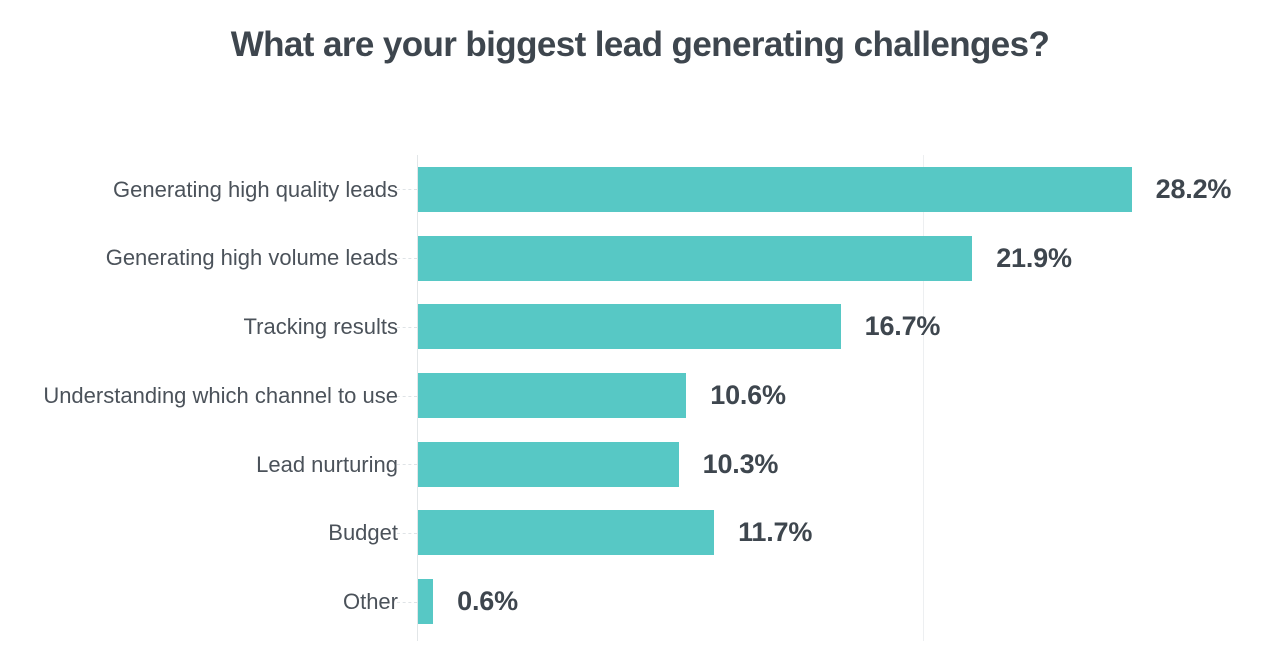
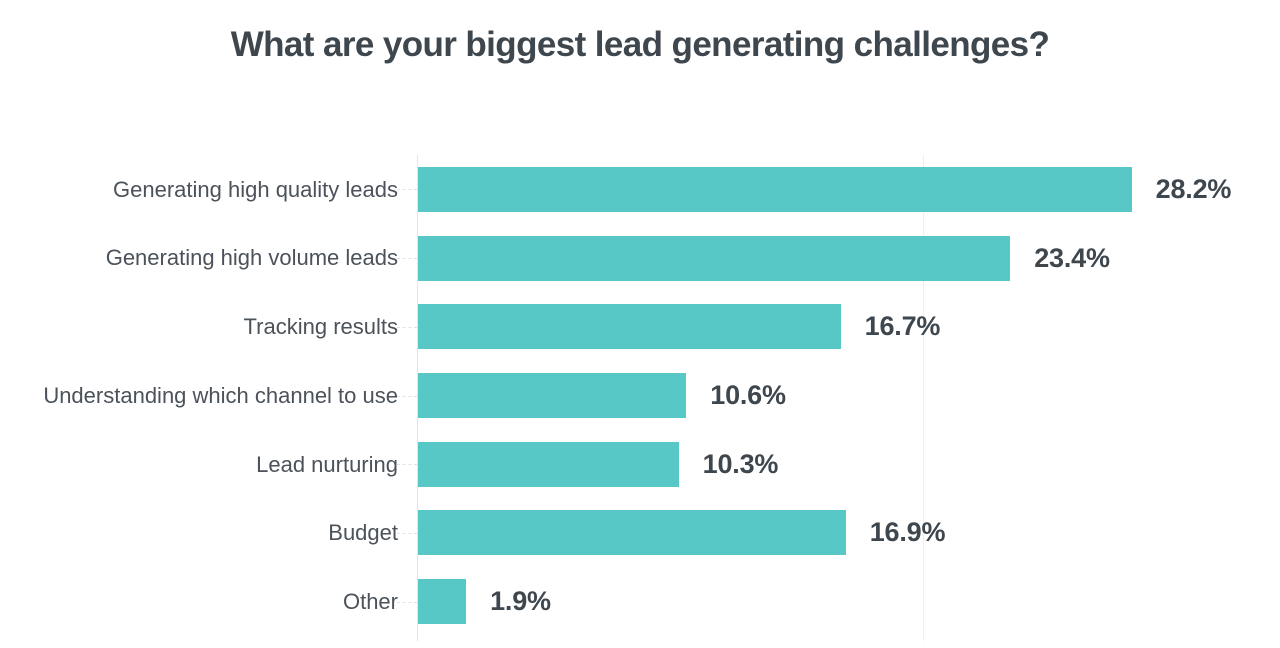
Generating high volume leads: 21.9% -> 23.4%
Budget: 11.7% -> 16.9%
Other: 0.6% -> 1.9%
